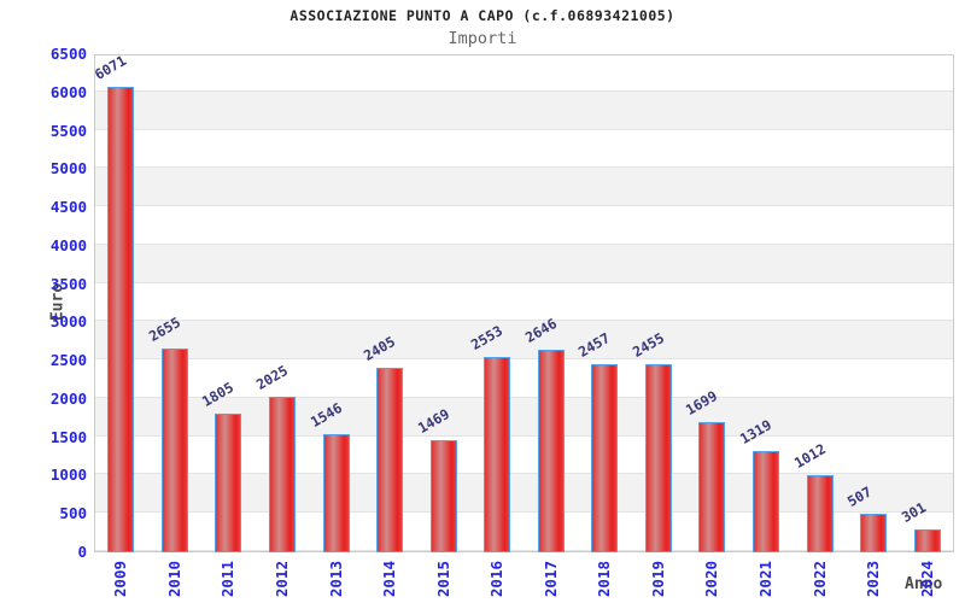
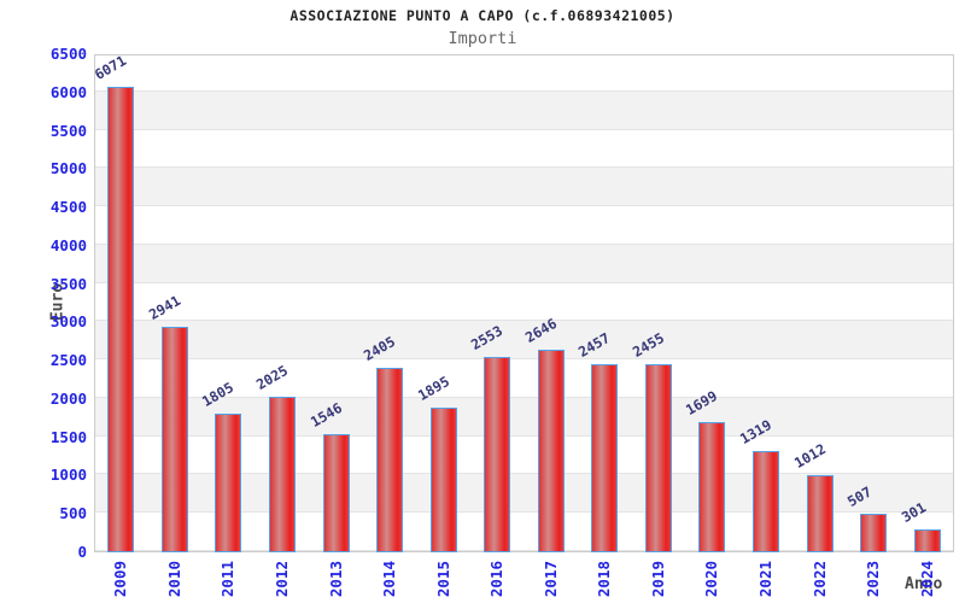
2010: 2655 -> 2941
2015: 1469 -> 1895
